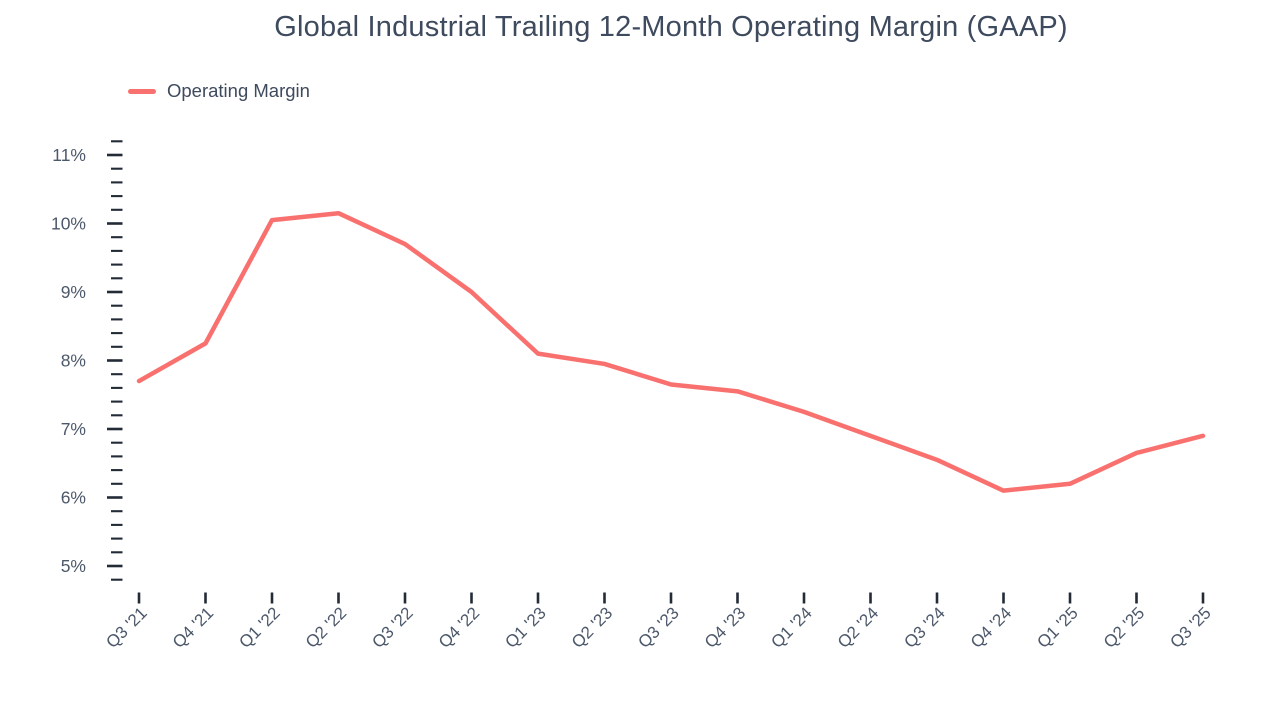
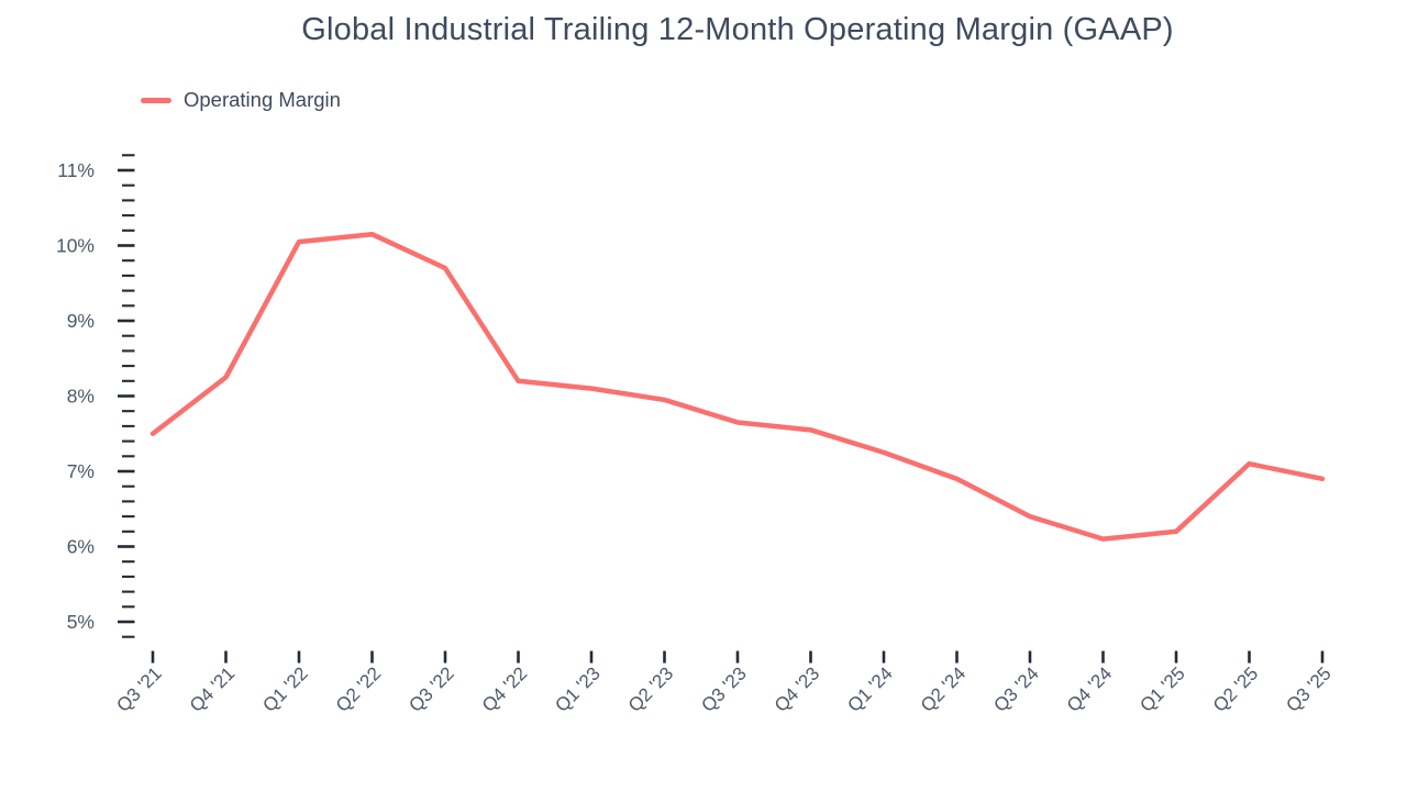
Q3 '21: 7.7% -> 7.5%
Q4 '22: 9.0% -> 8.2%
Q3 '24: 6.5% -> 6.4%
Q2 '25: 6.7% -> 7.1%
